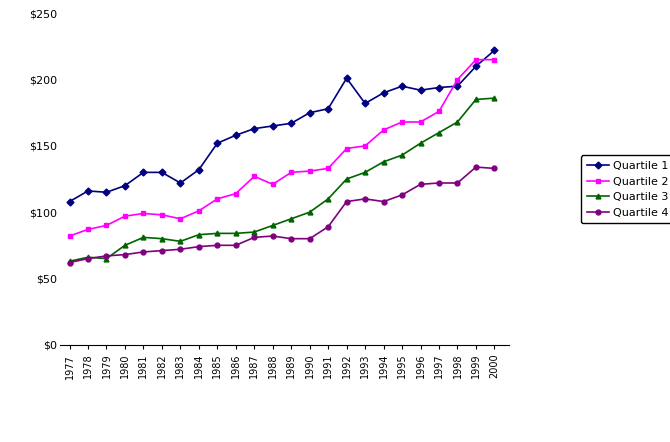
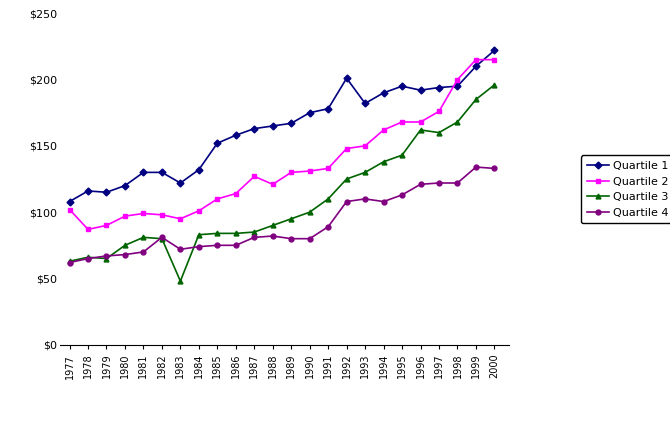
Quartile 2/1977: $82 -> $102
Quartile 4/1982: $71 -> $81
Quartile 3/1983: $78 -> $48
Quartile 3/1996: $152 -> $162
Quartile 3/2000: $186 -> $196
